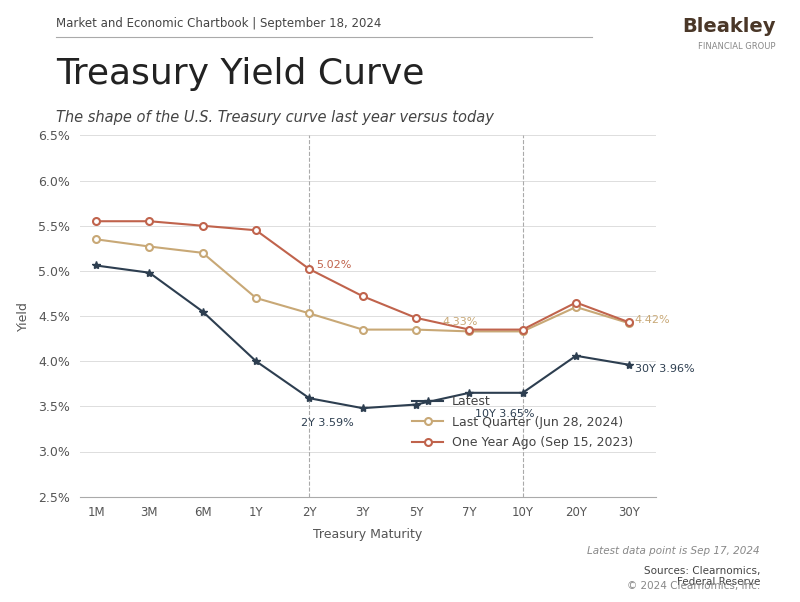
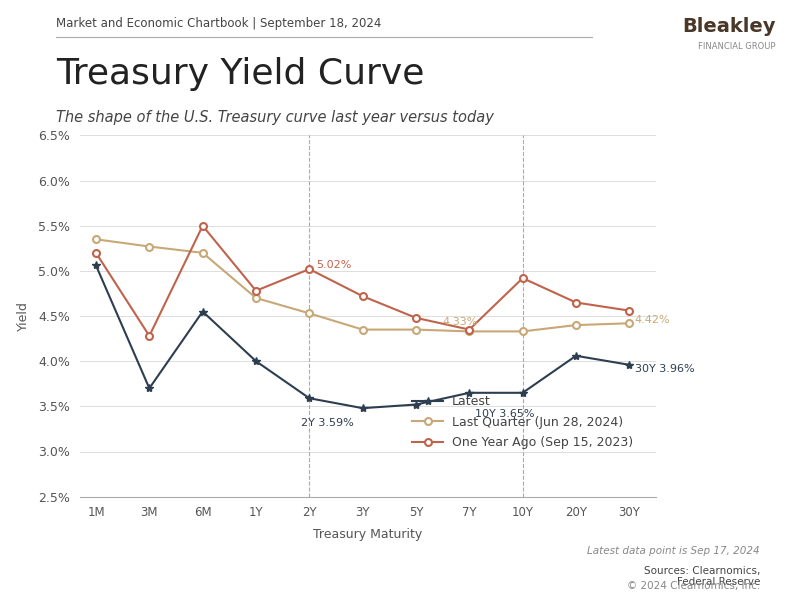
One Year Ago (Sep 15, 2023)/1M: 5.55% -> 5.20%
Latest/3M: 4.98% -> 3.70%
One Year Ago (Sep 15, 2023)/3M: 5.55% -> 4.28%
One Year Ago (Sep 15, 2023)/1Y: 5.45% -> 4.78%
One Year Ago (Sep 15, 2023)/10Y: 4.35% -> 4.92%
Last Quarter (Jun 28, 2024)/20Y: 4.60% -> 4.40%
One Year Ago (Sep 15, 2023)/30Y: 4.43% -> 4.56%
